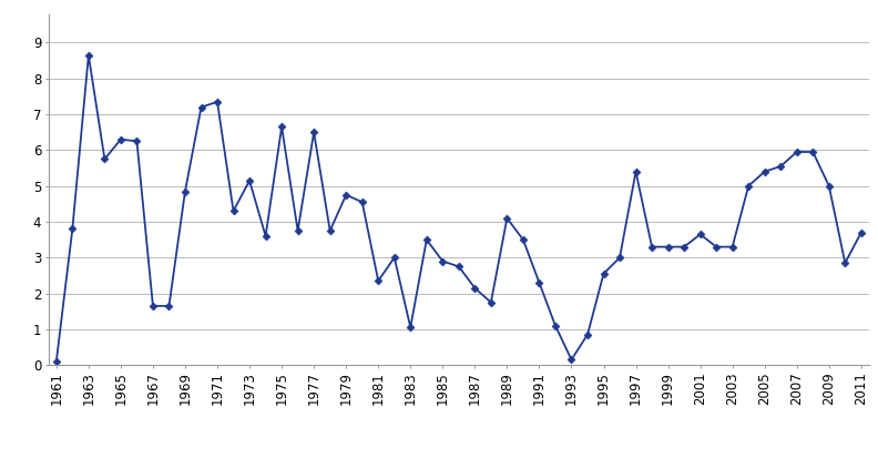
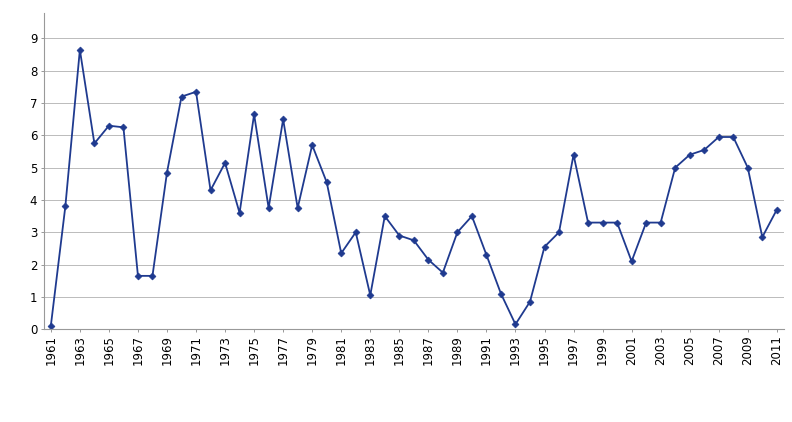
1979: 4.75 -> 5.70
1989: 4.10 -> 3.00
2001: 3.65 -> 2.10
